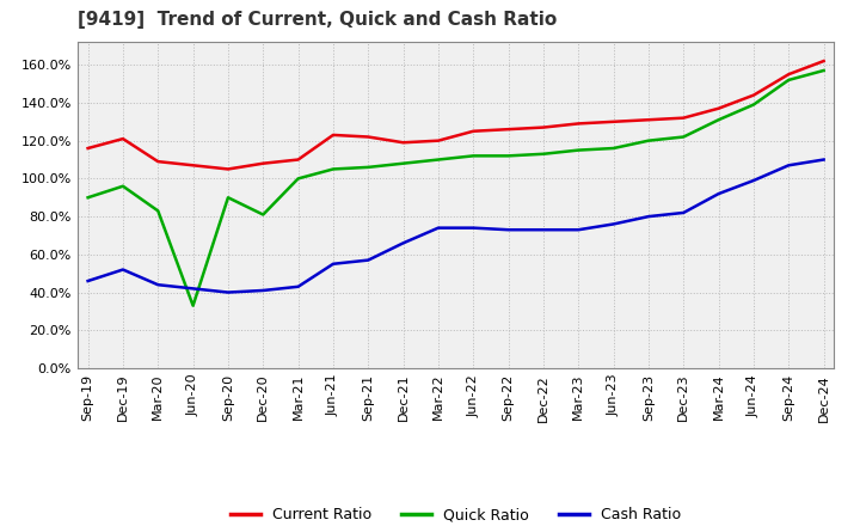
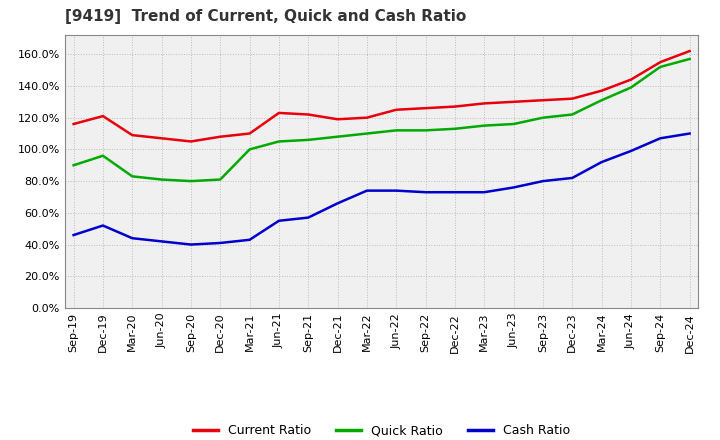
Quick Ratio/Jun-20: 33% -> 81%
Quick Ratio/Sep-20: 90% -> 80%
